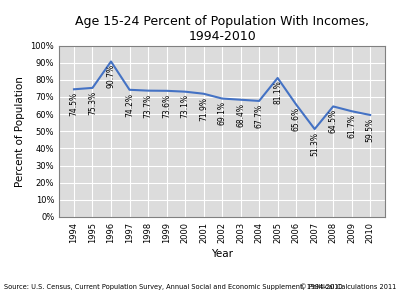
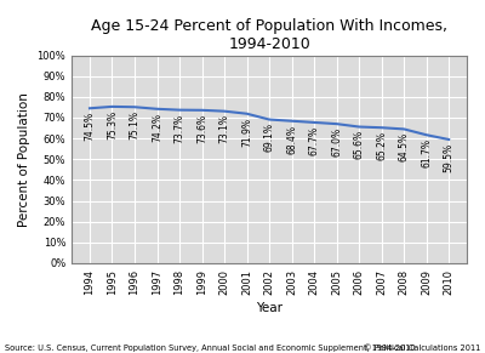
1996: 90.7% -> 75.1%
2005: 81.1% -> 67.0%
2007: 51.3% -> 65.2%
